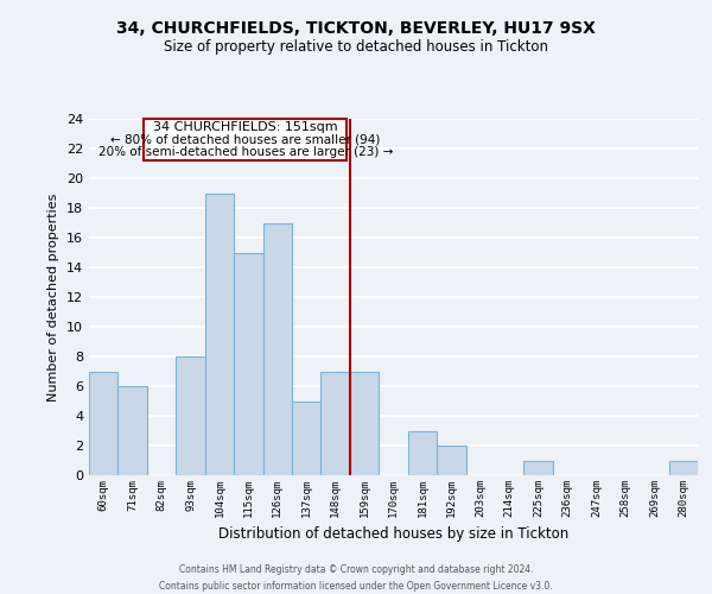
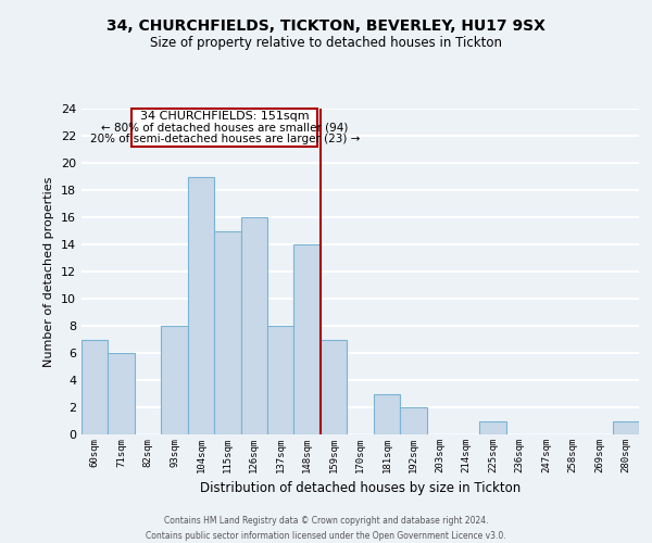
126sqm: 17 -> 16
137sqm: 5 -> 8
148sqm: 7 -> 14
